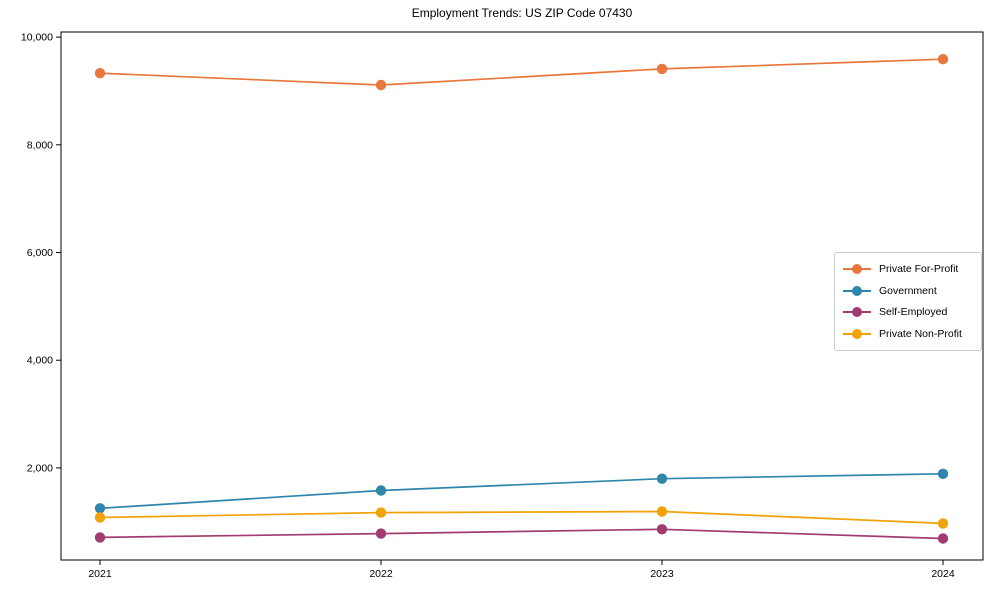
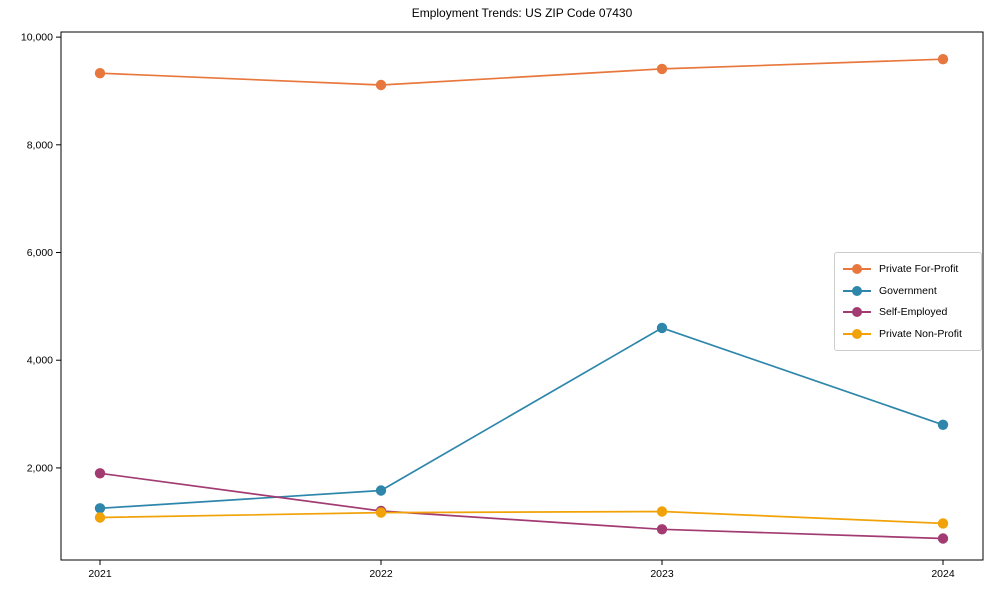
Self-Employed/2021: 700 -> 1900
Self-Employed/2022: 800 -> 1200
Government/2023: 1800 -> 4600
Government/2024: 1900 -> 2800
